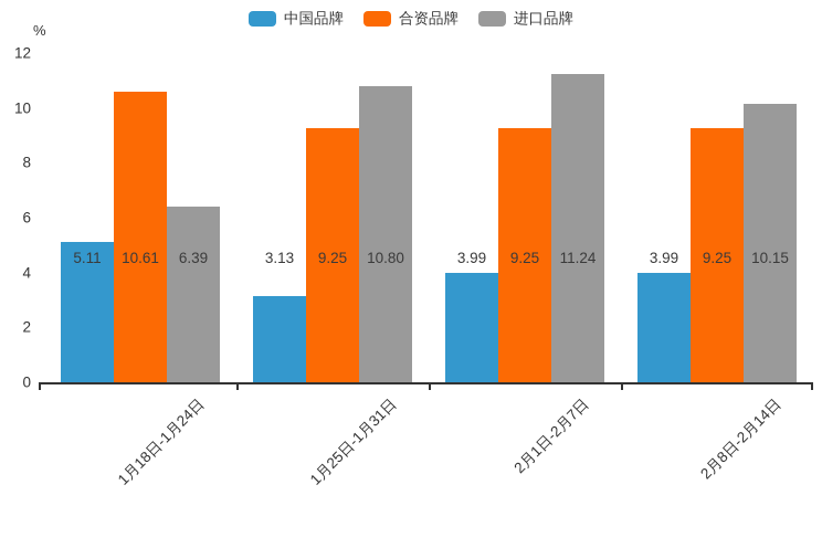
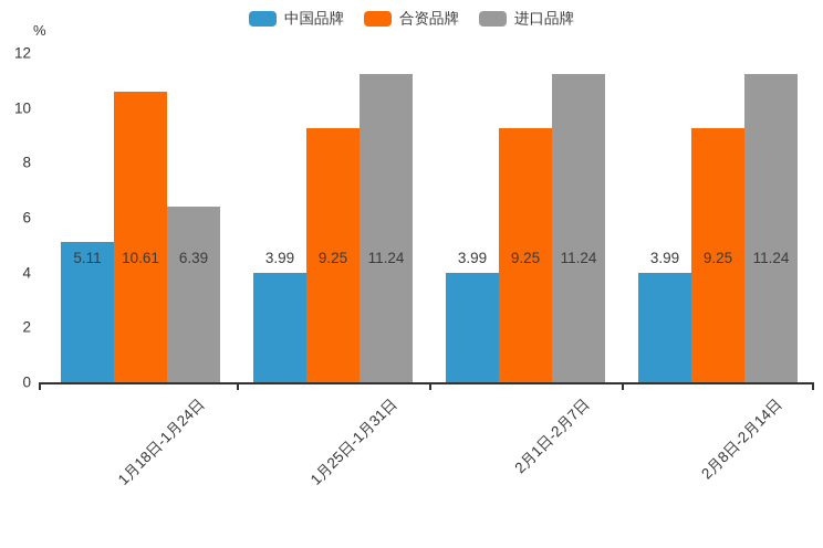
中国品牌/1月25日-1月31日: 3.13 -> 3.99
进口品牌/1月25日-1月31日: 10.80 -> 11.24
进口品牌/2月8日-2月14日: 10.15 -> 11.24
